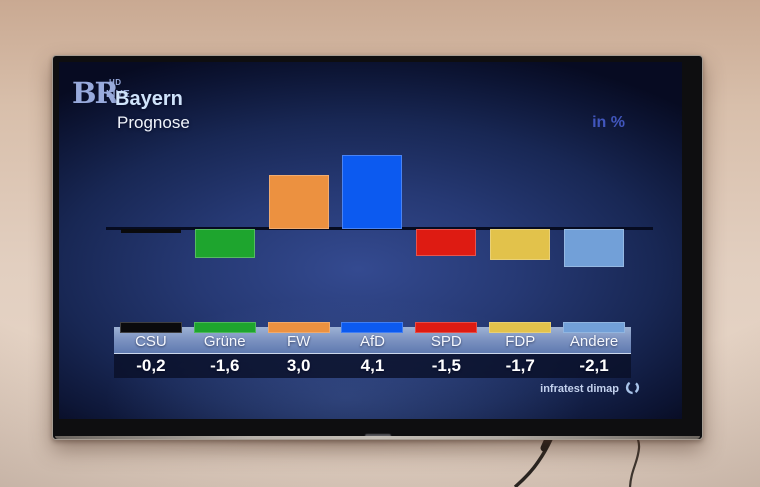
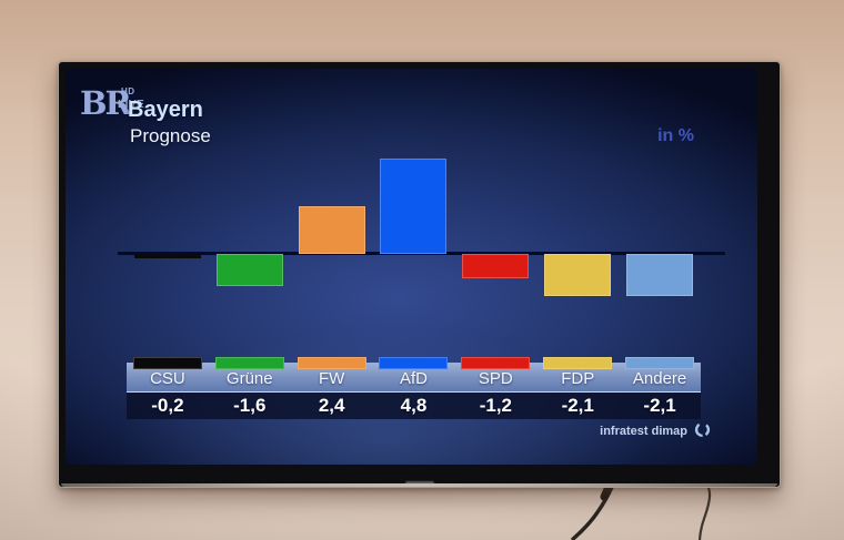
FW: 3,0 -> 2,4
AfD: 4,1 -> 4,8
SPD: -1,5 -> -1,2
FDP: -1,7 -> -2,1
